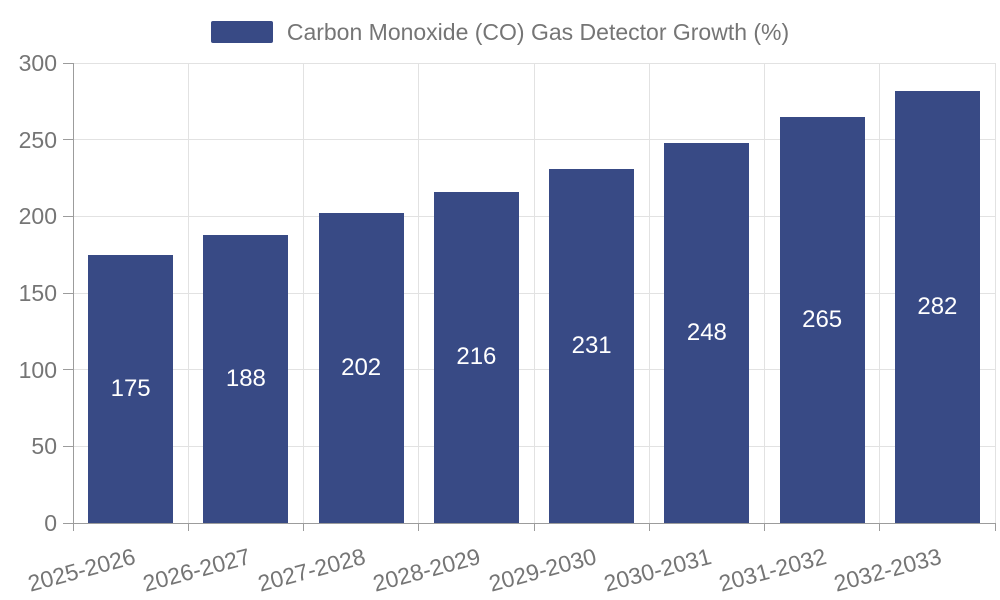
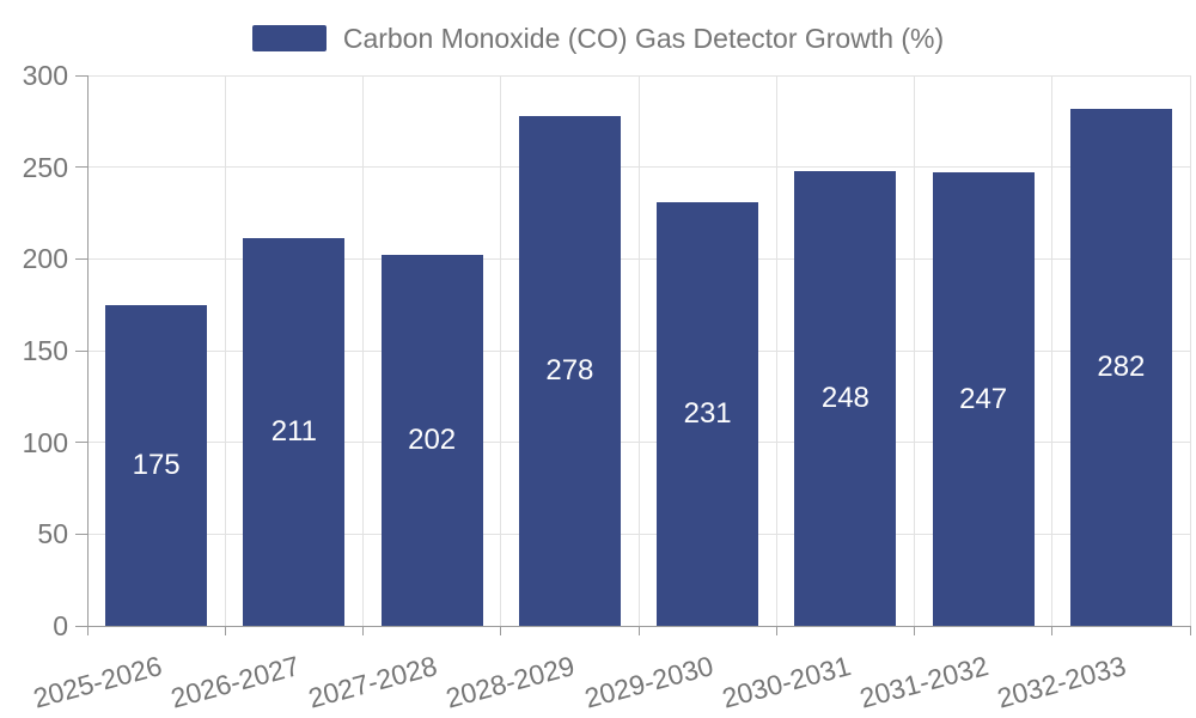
2026-2027: 188 -> 211
2028-2029: 216 -> 278
2031-2032: 265 -> 247
